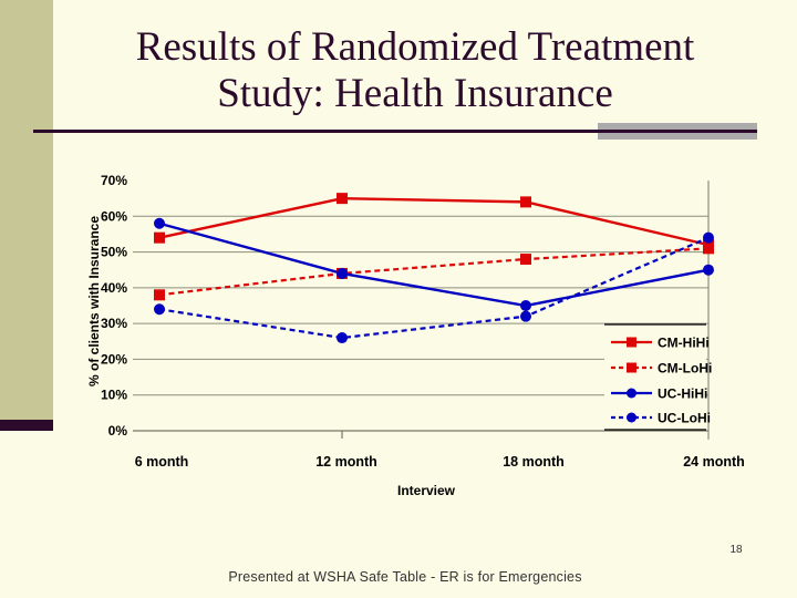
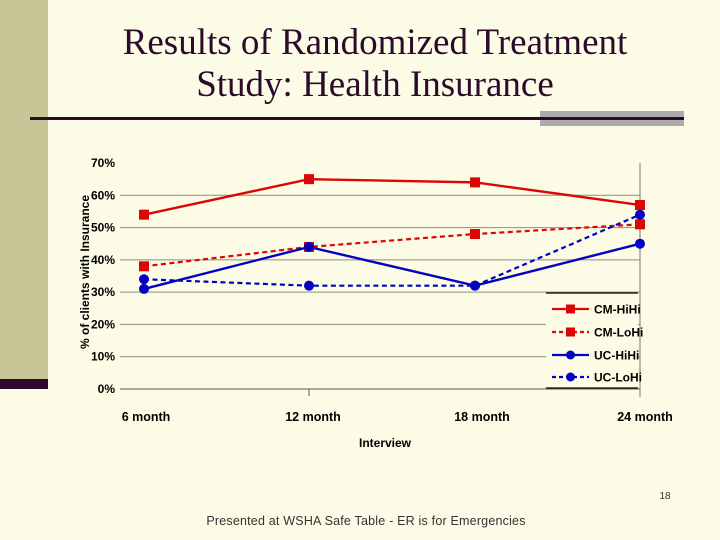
UC-HiHi/6 month: 58% -> 31%
UC-LoHi/12 month: 26% -> 32%
UC-HiHi/18 month: 35% -> 32%
CM-HiHi/24 month: 52% -> 57%
